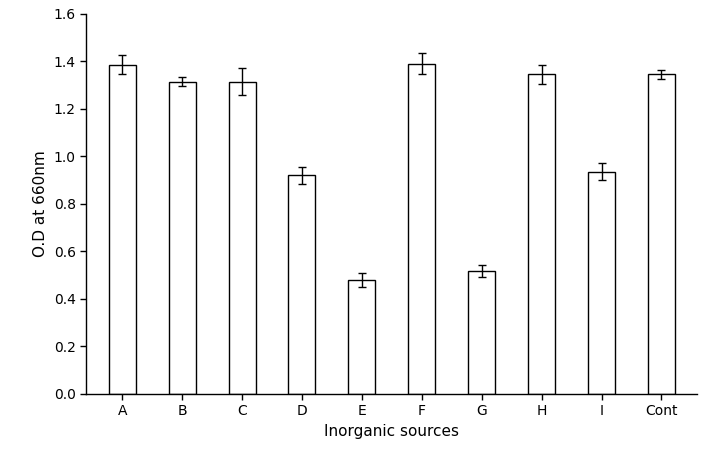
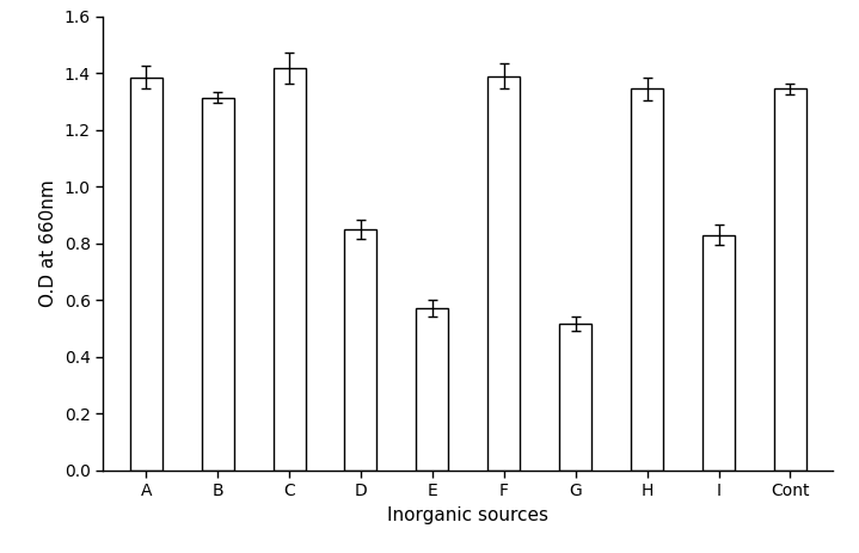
C: 1.315 -> 1.420
D: 0.920 -> 0.850
E: 0.480 -> 0.572
I: 0.935 -> 0.830
